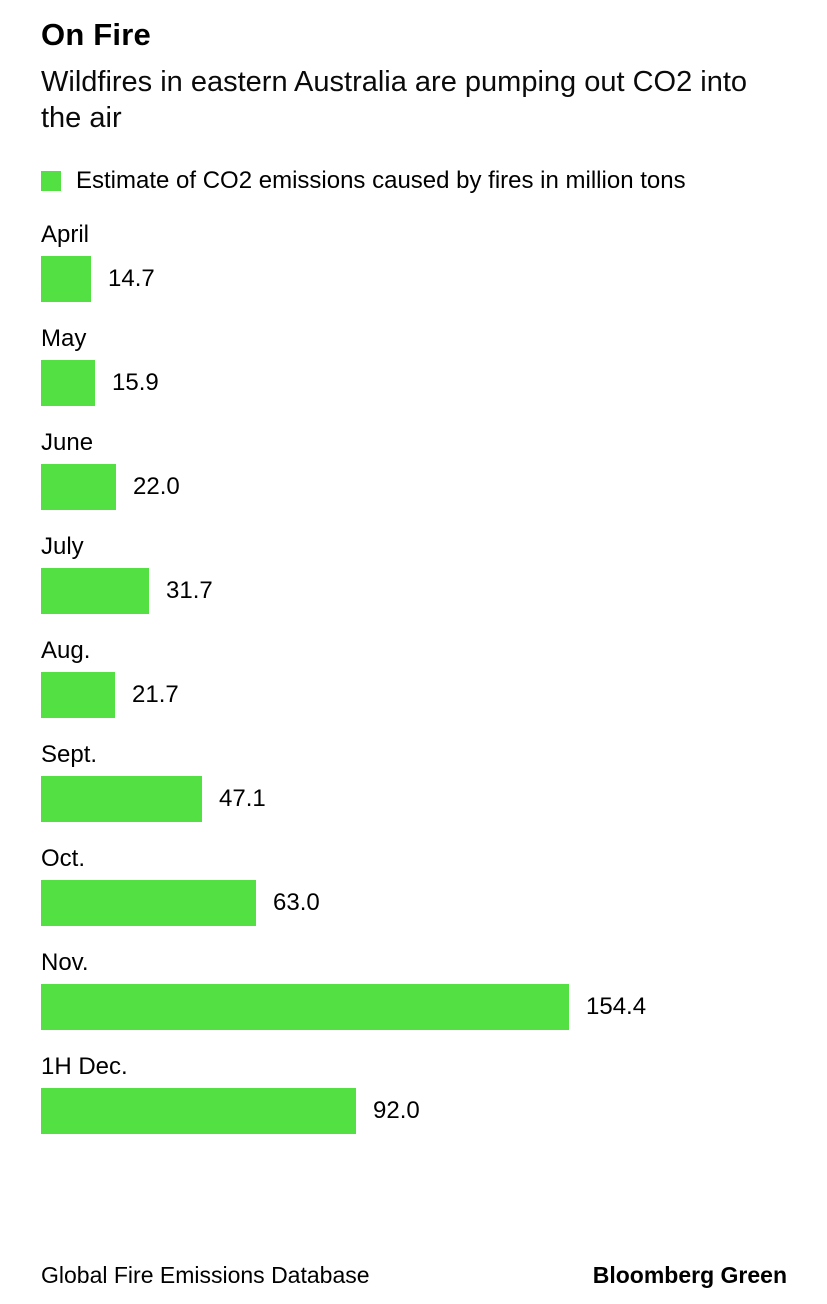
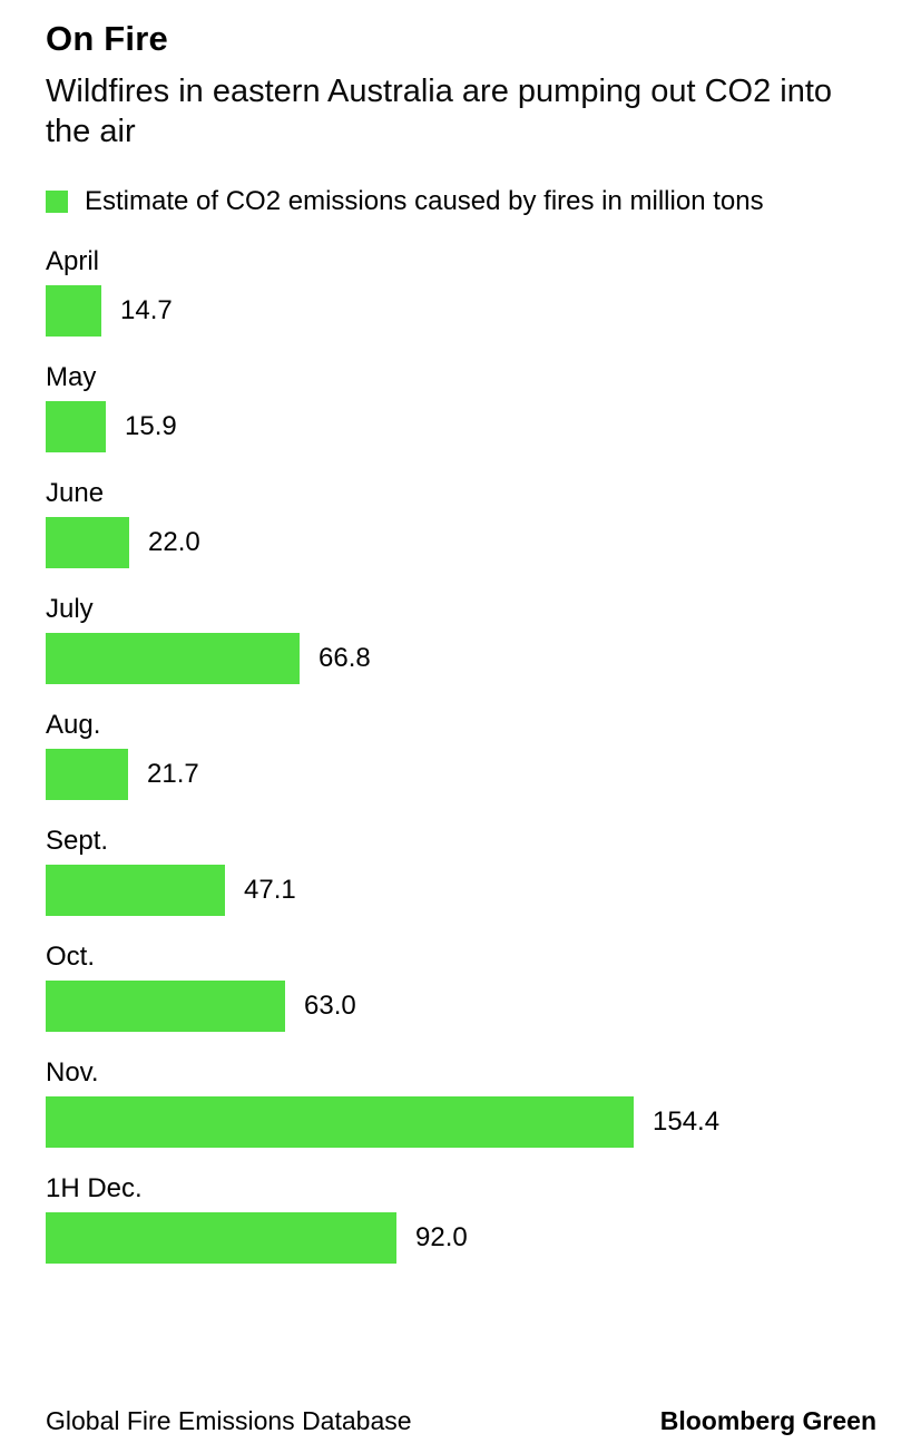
July: 31.7 -> 66.8
